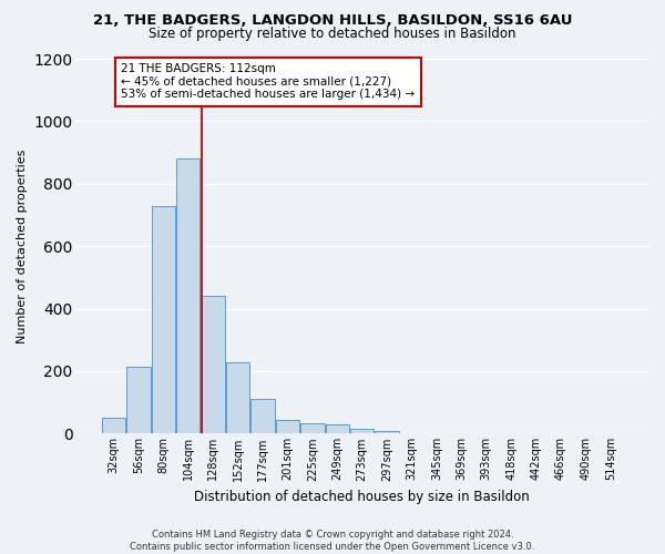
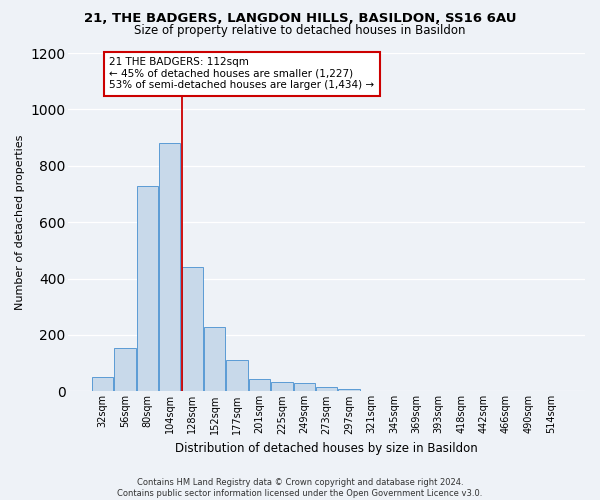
56sqm: 215 -> 155
